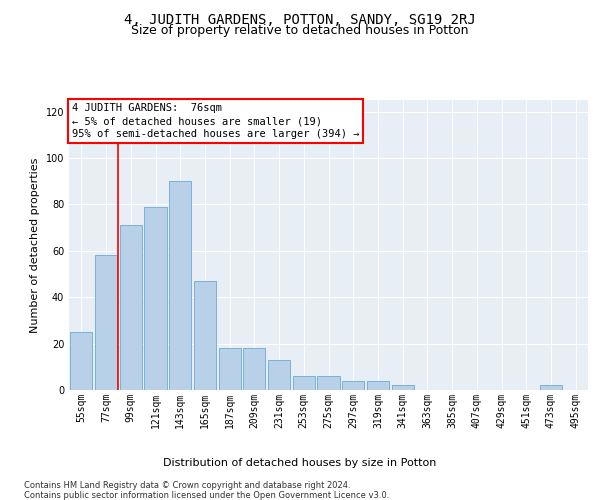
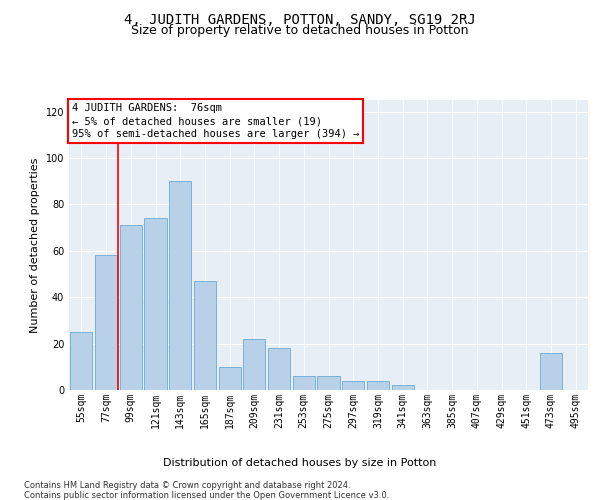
121sqm: 79 -> 74
187sqm: 18 -> 10
209sqm: 18 -> 22
231sqm: 13 -> 18
473sqm: 2 -> 16
